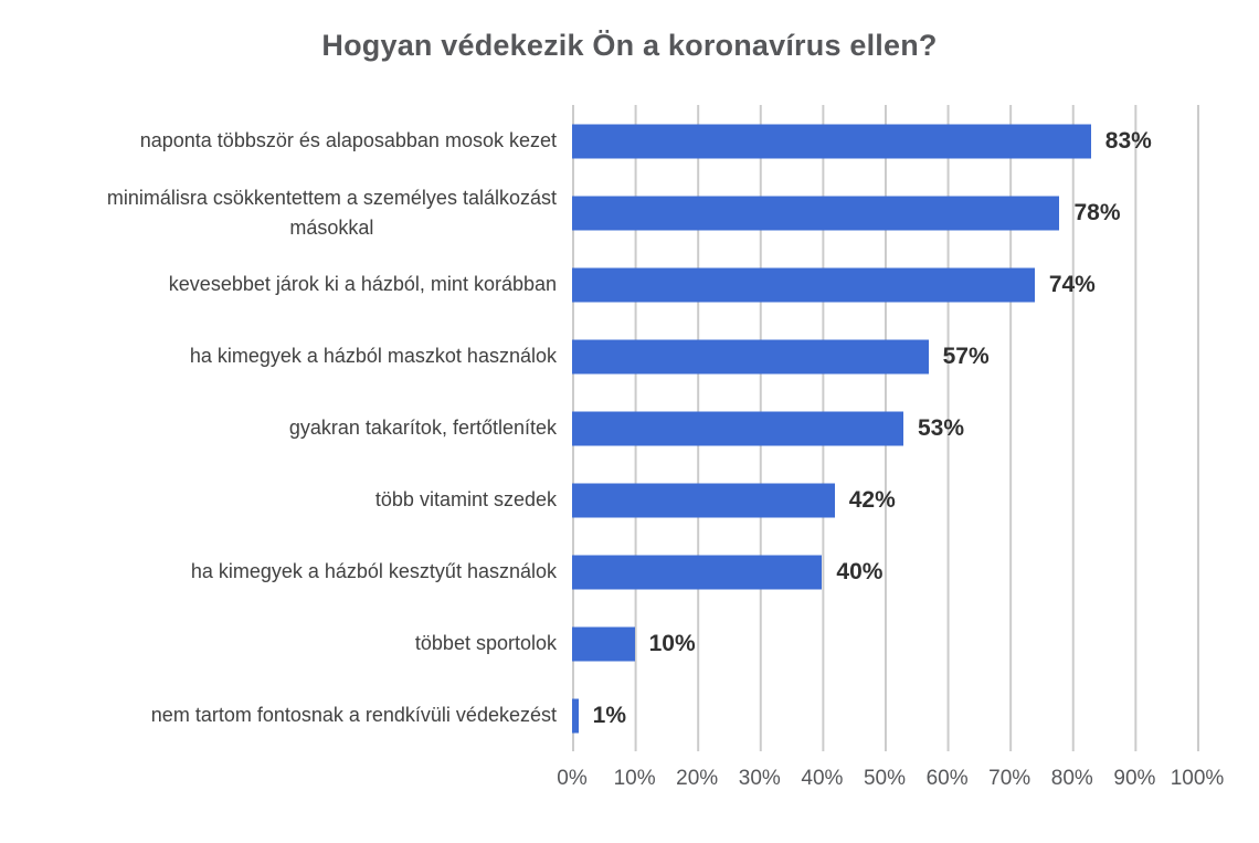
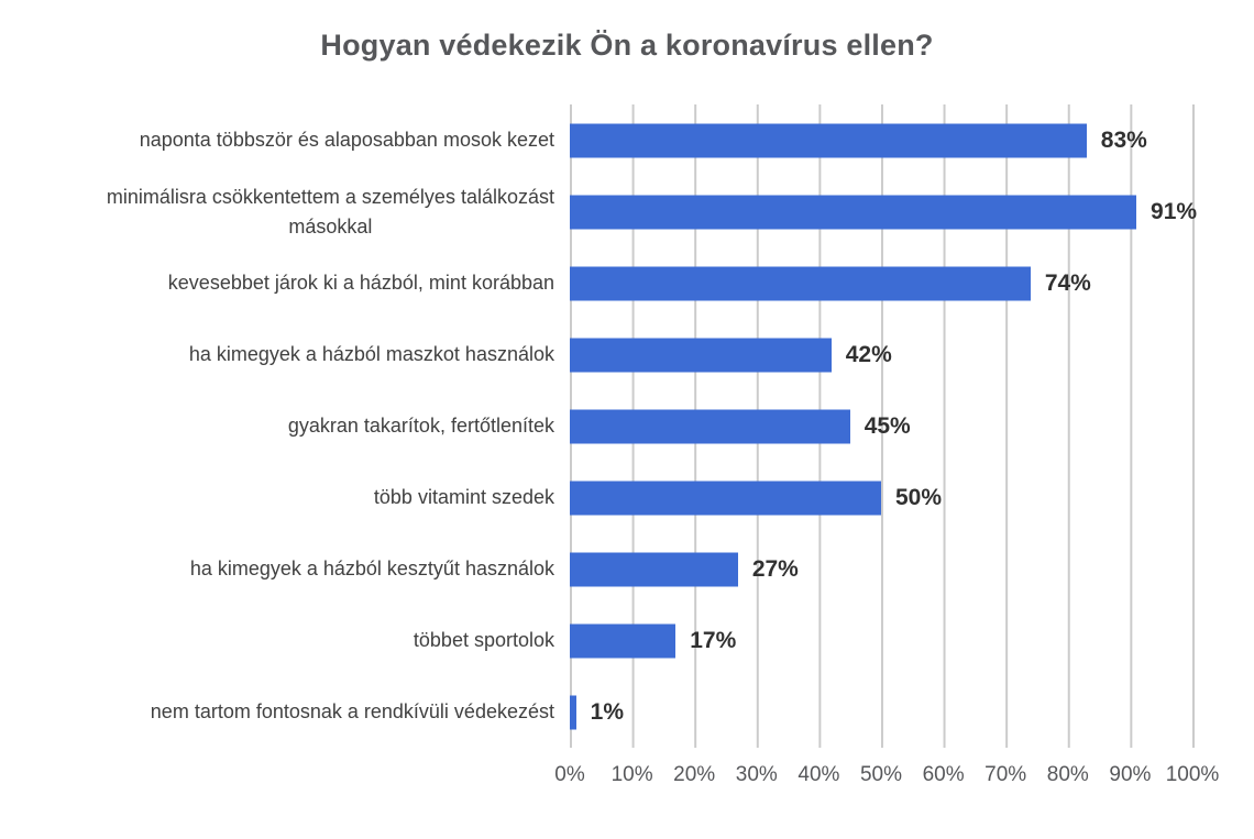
minimálisra csökkentettem a személyes találkozást másokkal: 78% -> 91%
ha kimegyek a házból maszkot használok: 57% -> 42%
gyakran takarítok, fertőtlenítek: 53% -> 45%
több vitamint szedek: 42% -> 50%
ha kimegyek a házból kesztyűt használok: 40% -> 27%
többet sportolok: 10% -> 17%
